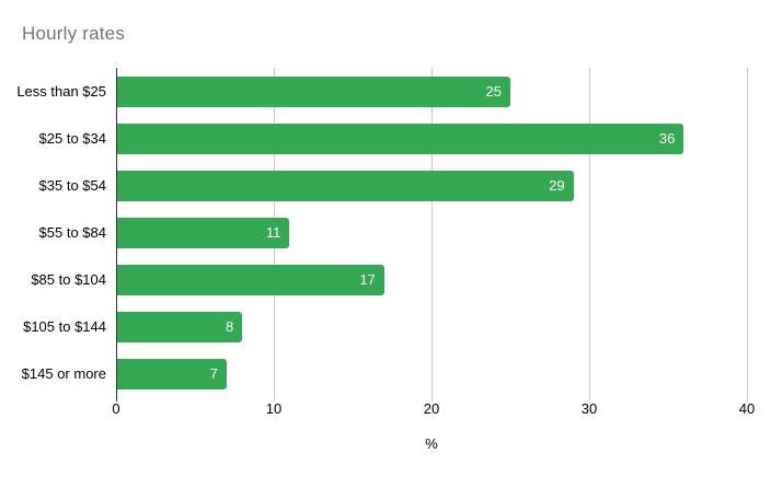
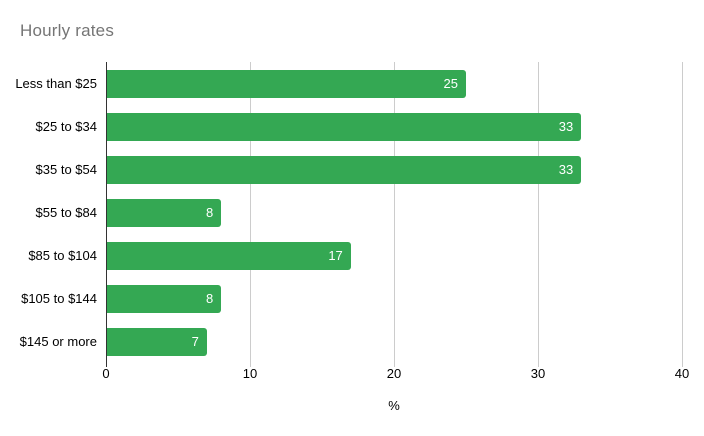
$25 to $34: 36 -> 33
$35 to $54: 29 -> 33
$55 to $84: 11 -> 8
